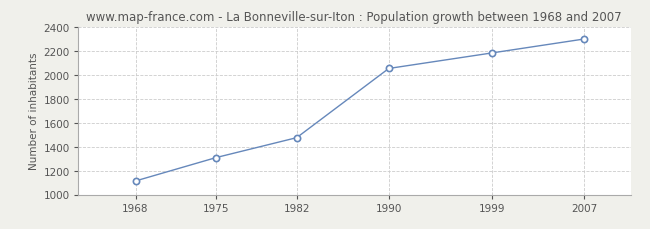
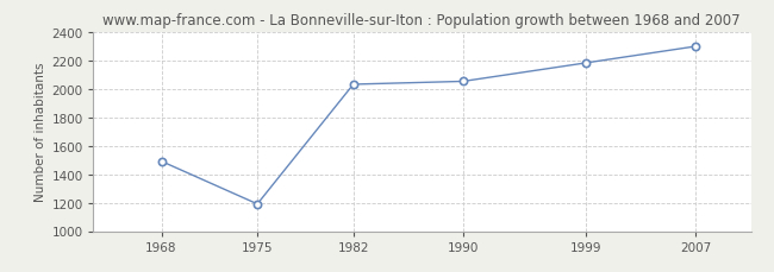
1968: 1110 -> 1490
1975: 1310 -> 1190
1982: 1470 -> 2030
